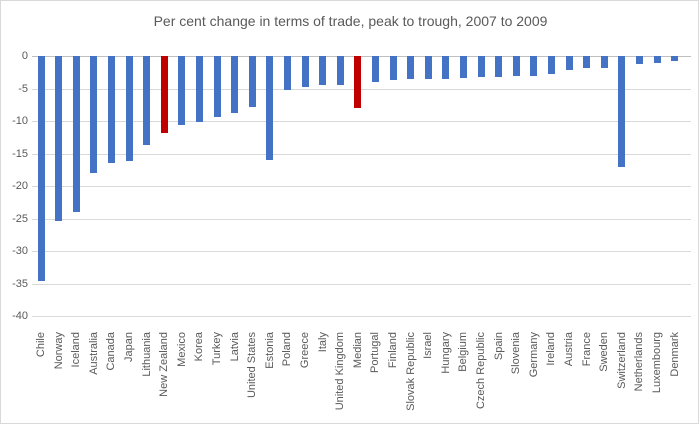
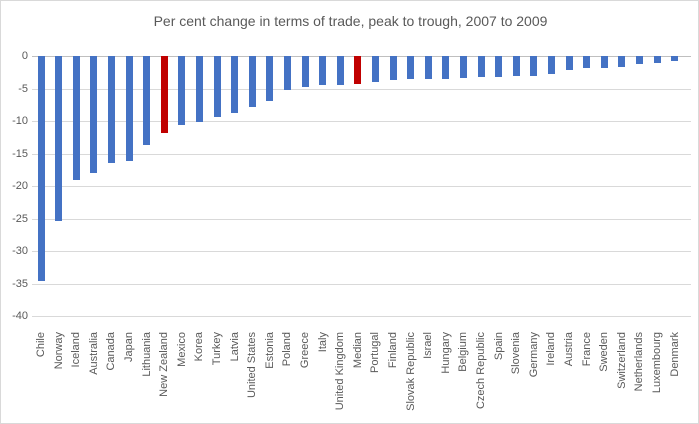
Iceland: -24 -> -19
Estonia: -16 -> -7
Median: -8 -> -4
Switzerland: -17 -> -2
